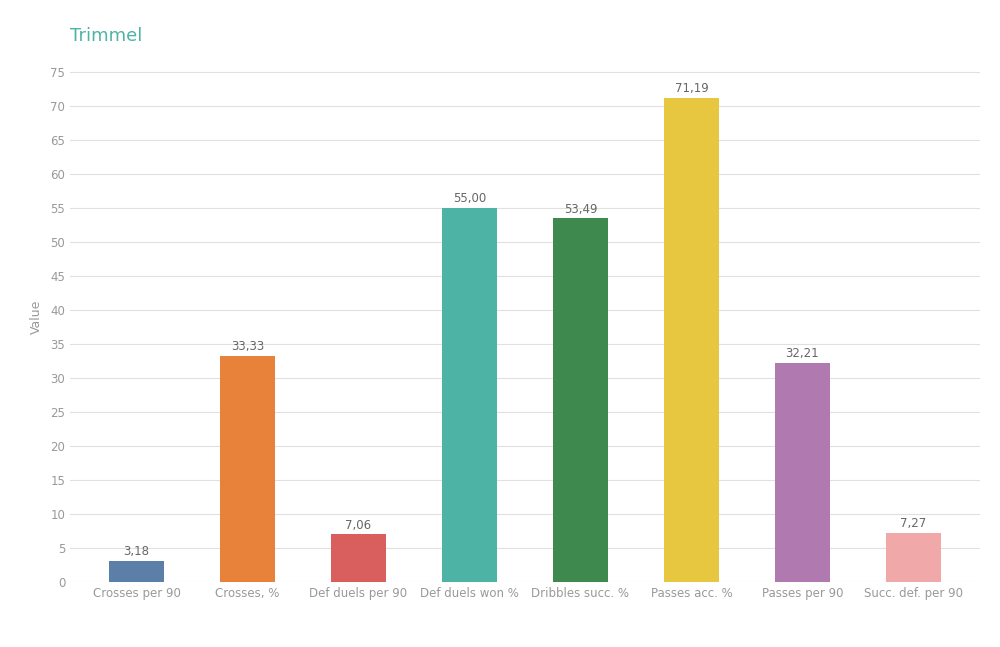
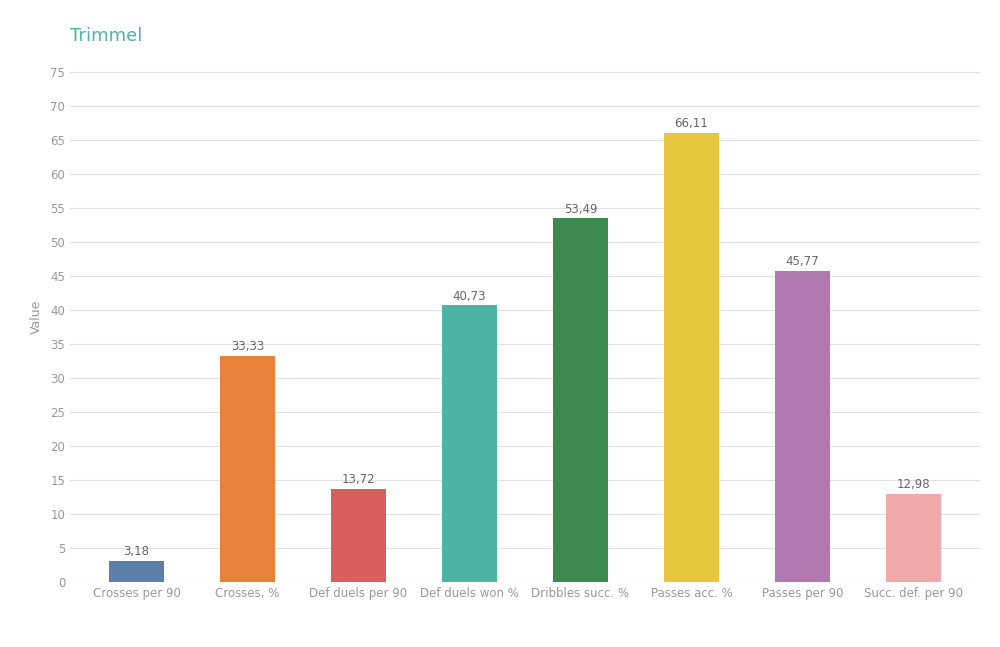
Def duels per 90: 7,06 -> 13,72
Def duels won %: 55,00 -> 40,73
Passes acc. %: 71,19 -> 66,11
Passes per 90: 32,21 -> 45,77
Succ. def. per 90: 7,27 -> 12,98
